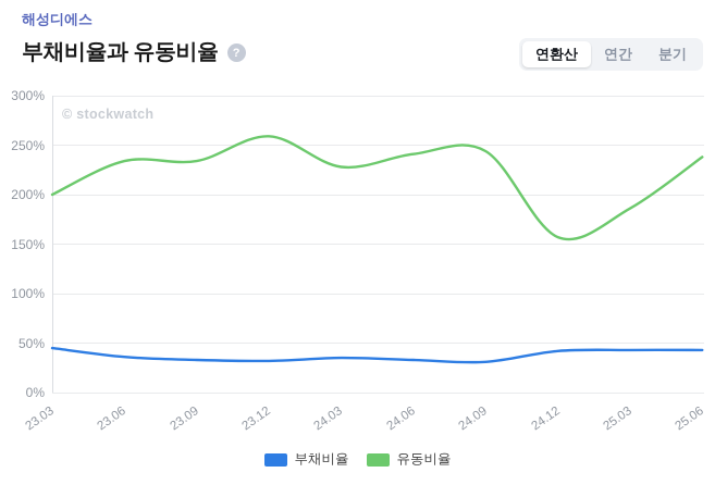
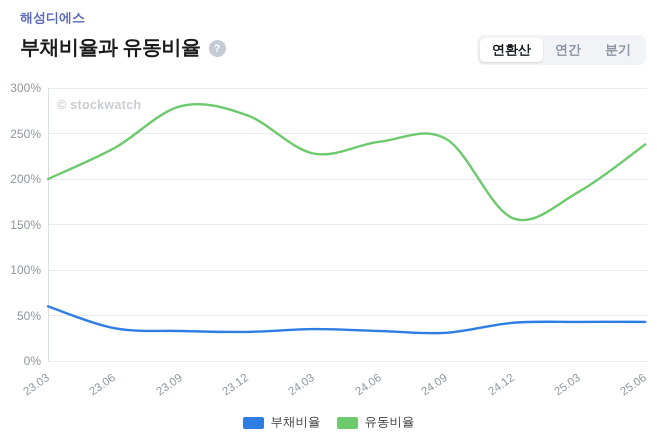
부채비율/23.03: 40% -> 60%
유동비율/23.09: 230% -> 280%
유동비율/23.12: 260% -> 270%
